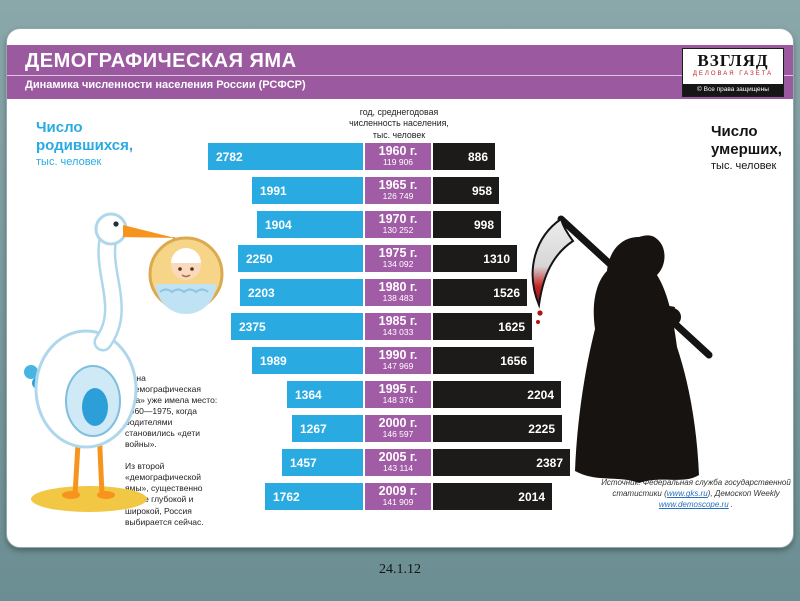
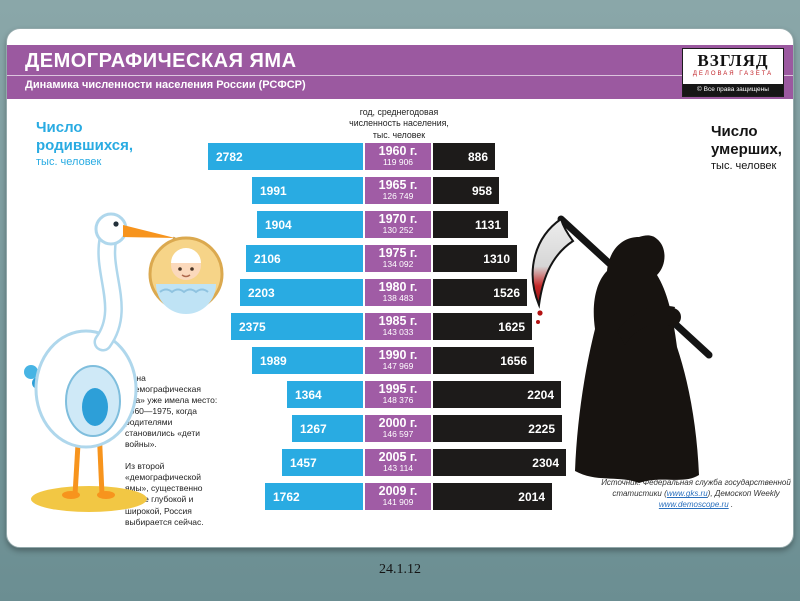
Число умерших, тыс. человек/1970 г.: 998 -> 1131
Число родившихся, тыс. человек/1975 г.: 2250 -> 2106
Число умерших, тыс. человек/2005 г.: 2387 -> 2304
